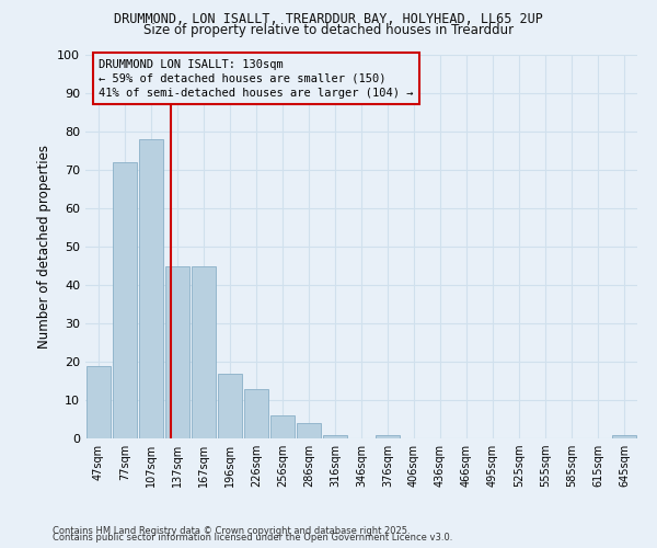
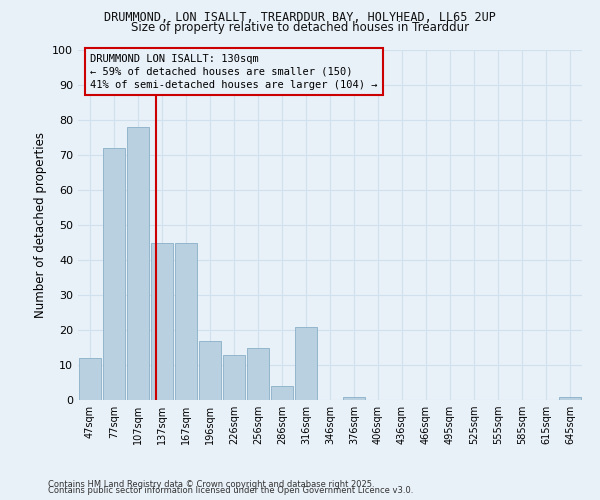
47sqm: 19 -> 12
256sqm: 6 -> 15
316sqm: 1 -> 21
